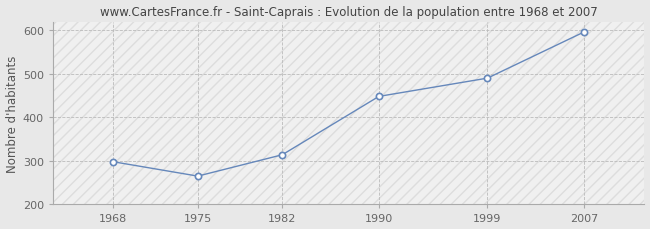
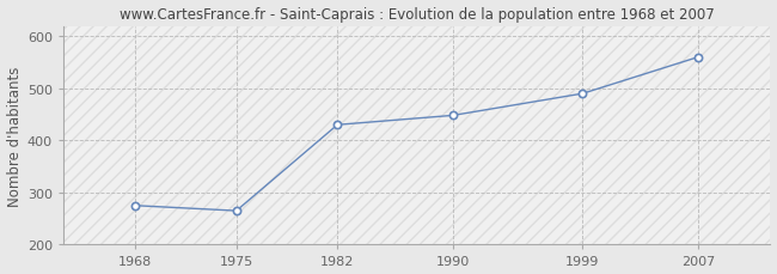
1968: 298 -> 275
1982: 314 -> 430
2007: 596 -> 560
